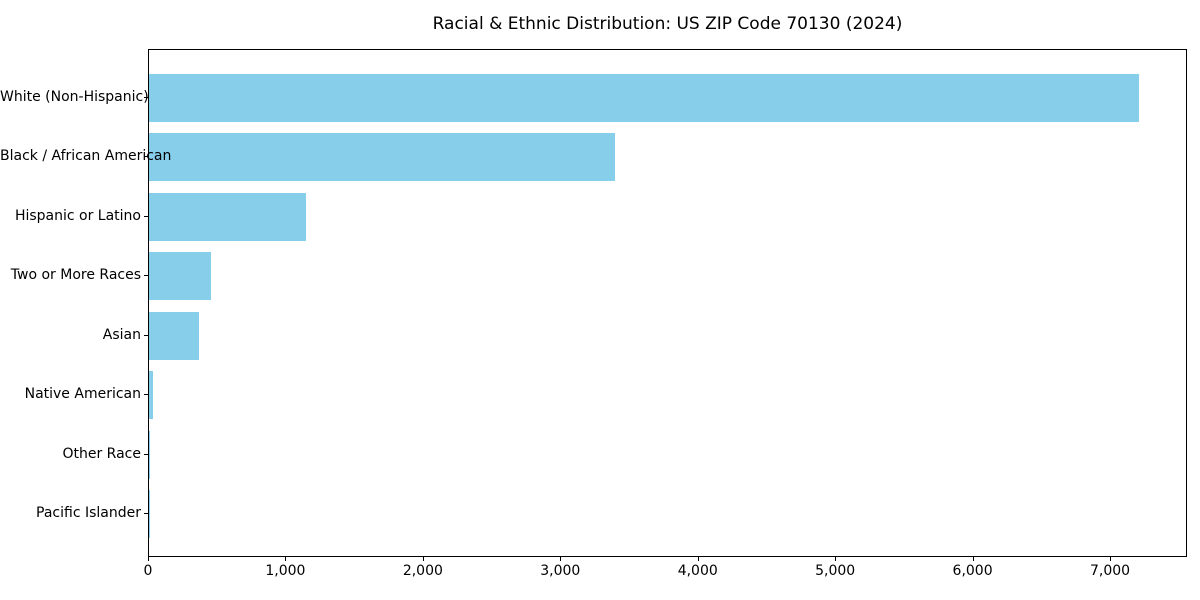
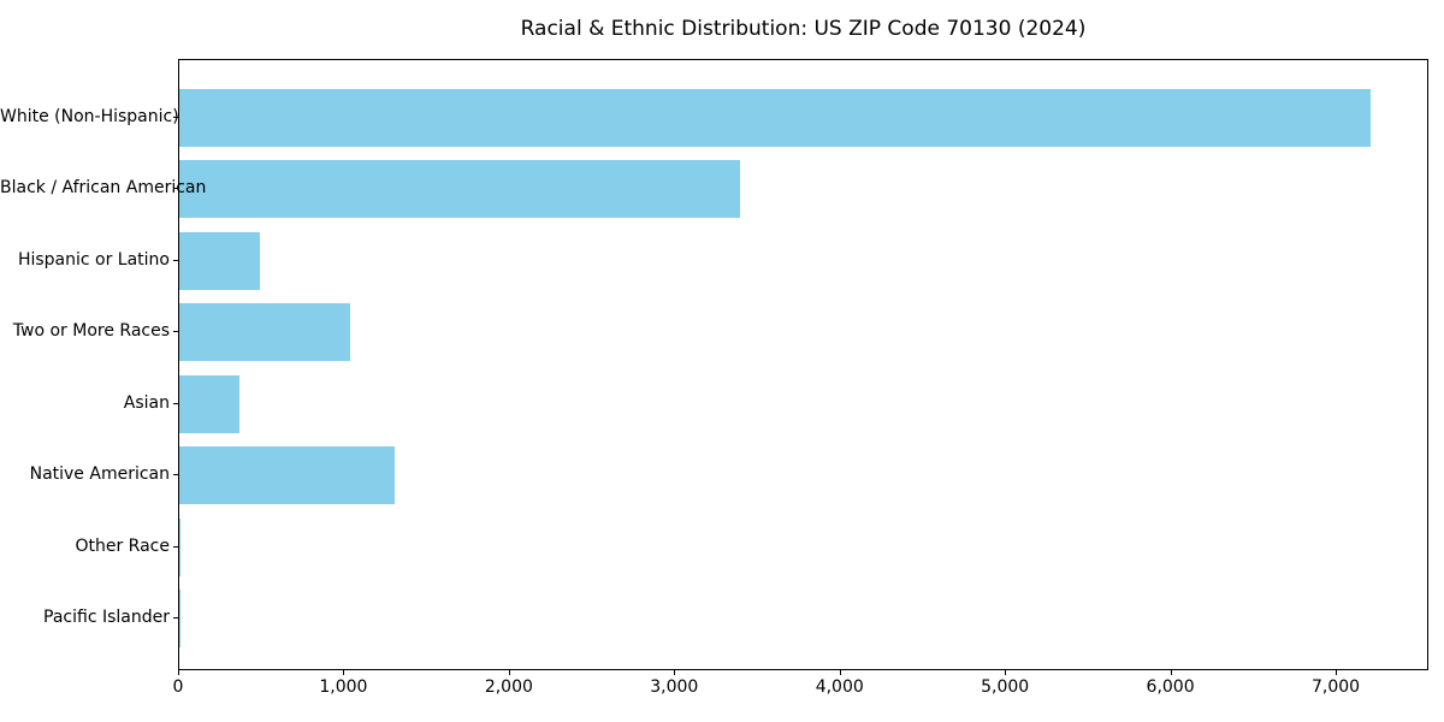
Hispanic or Latino: 1140 -> 490
Two or More Races: 450 -> 1030
Native American: 30 -> 1300
